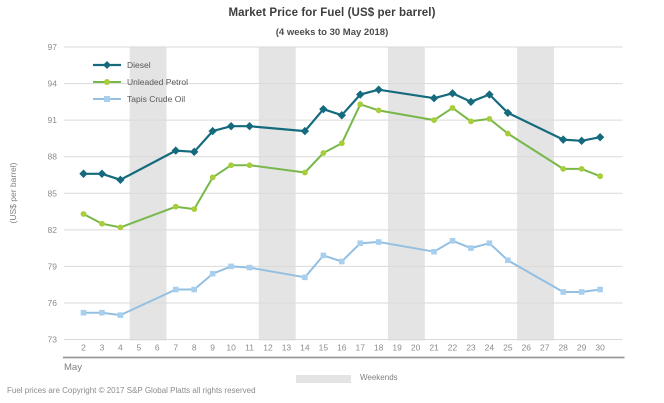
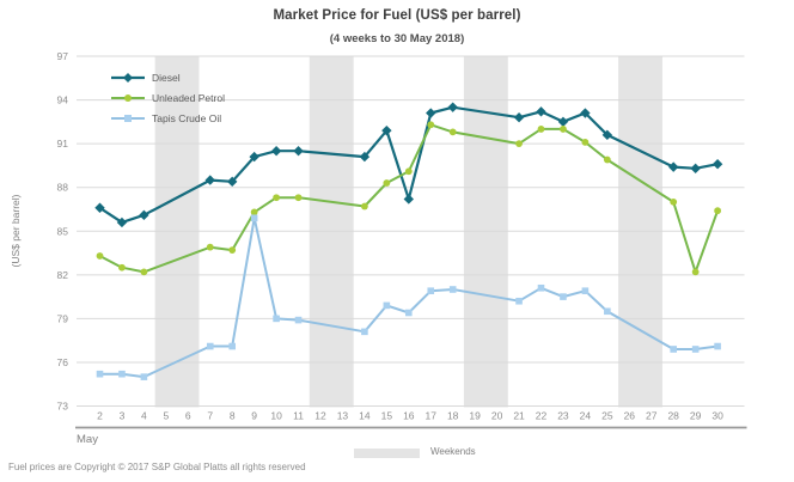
Diesel/3: 86.6 -> 85.6
Tapis Crude Oil/9: 78.4 -> 85.9
Diesel/16: 91.4 -> 87.2
Unleaded Petrol/23: 90.9 -> 92.0
Unleaded Petrol/29: 87.0 -> 82.2
